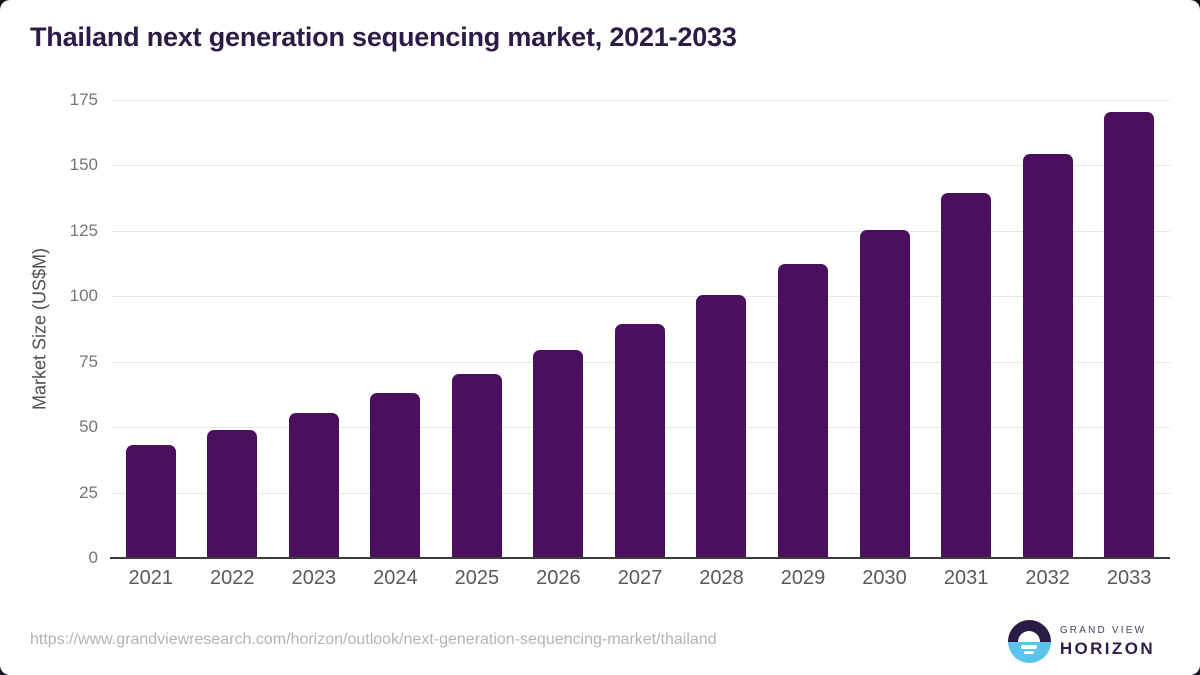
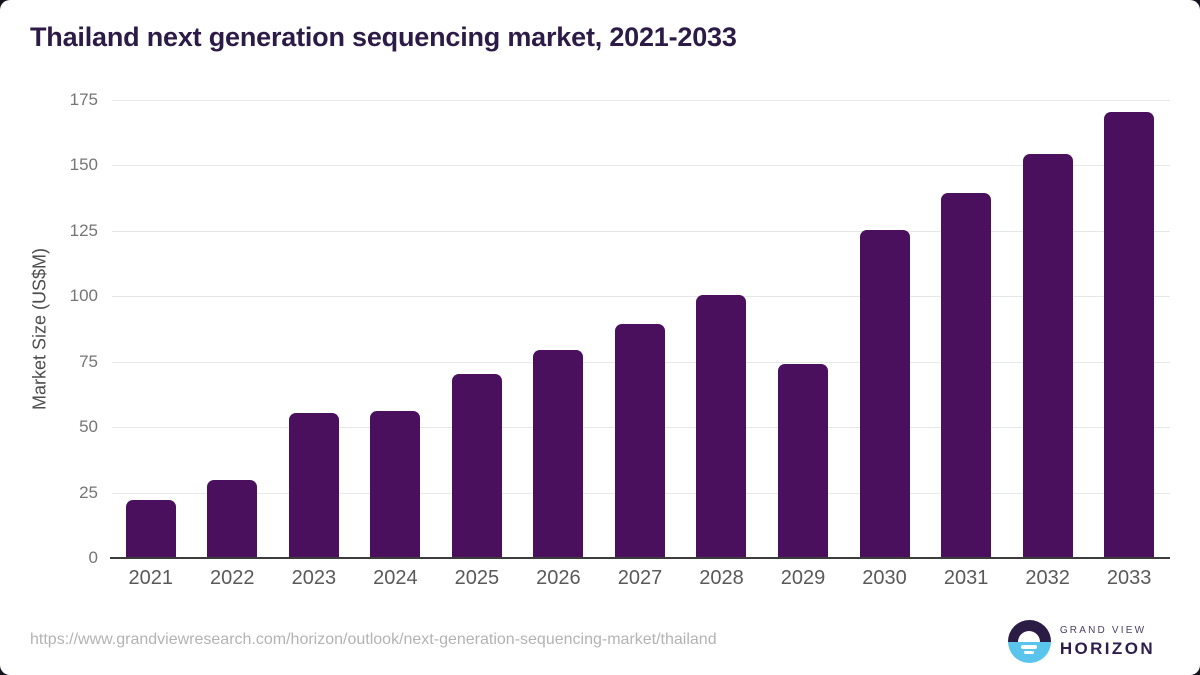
2021: 43 -> 22
2022: 49 -> 30
2024: 63 -> 56
2029: 112 -> 74
